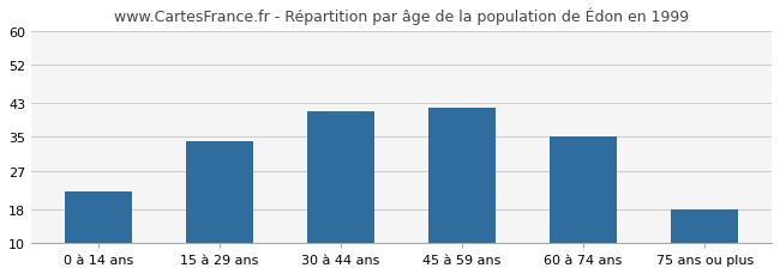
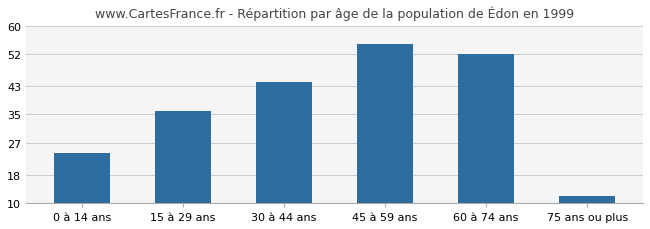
0 à 14 ans: 22 -> 24
15 à 29 ans: 34 -> 36
30 à 44 ans: 41 -> 44
45 à 59 ans: 42 -> 55
60 à 74 ans: 35 -> 52
75 ans ou plus: 18 -> 12
